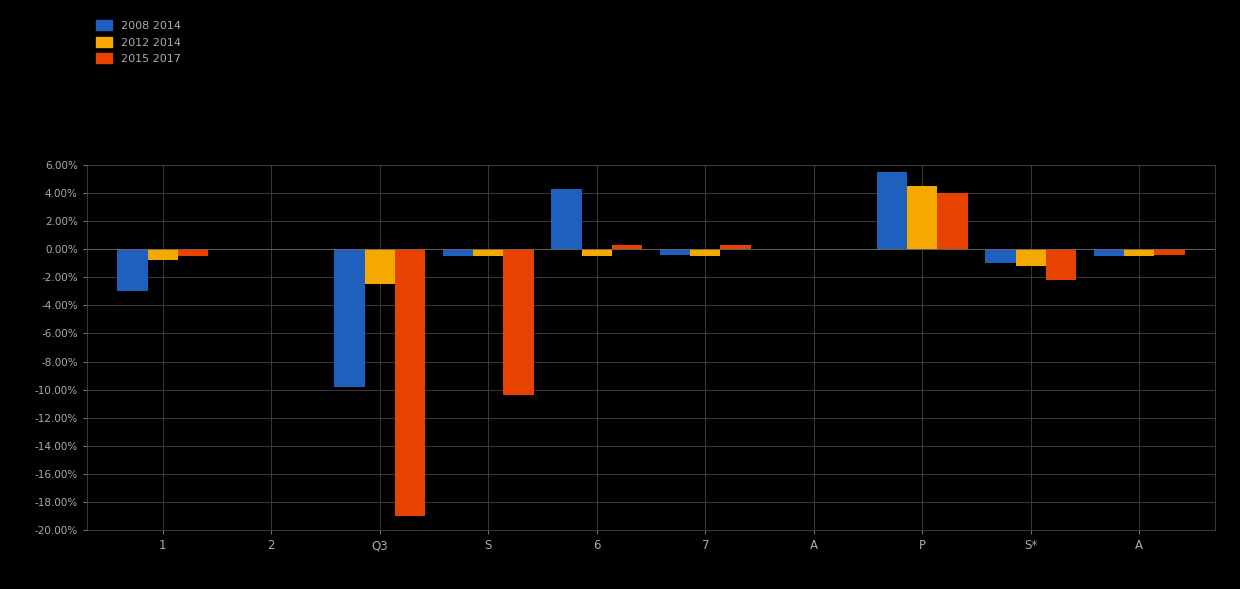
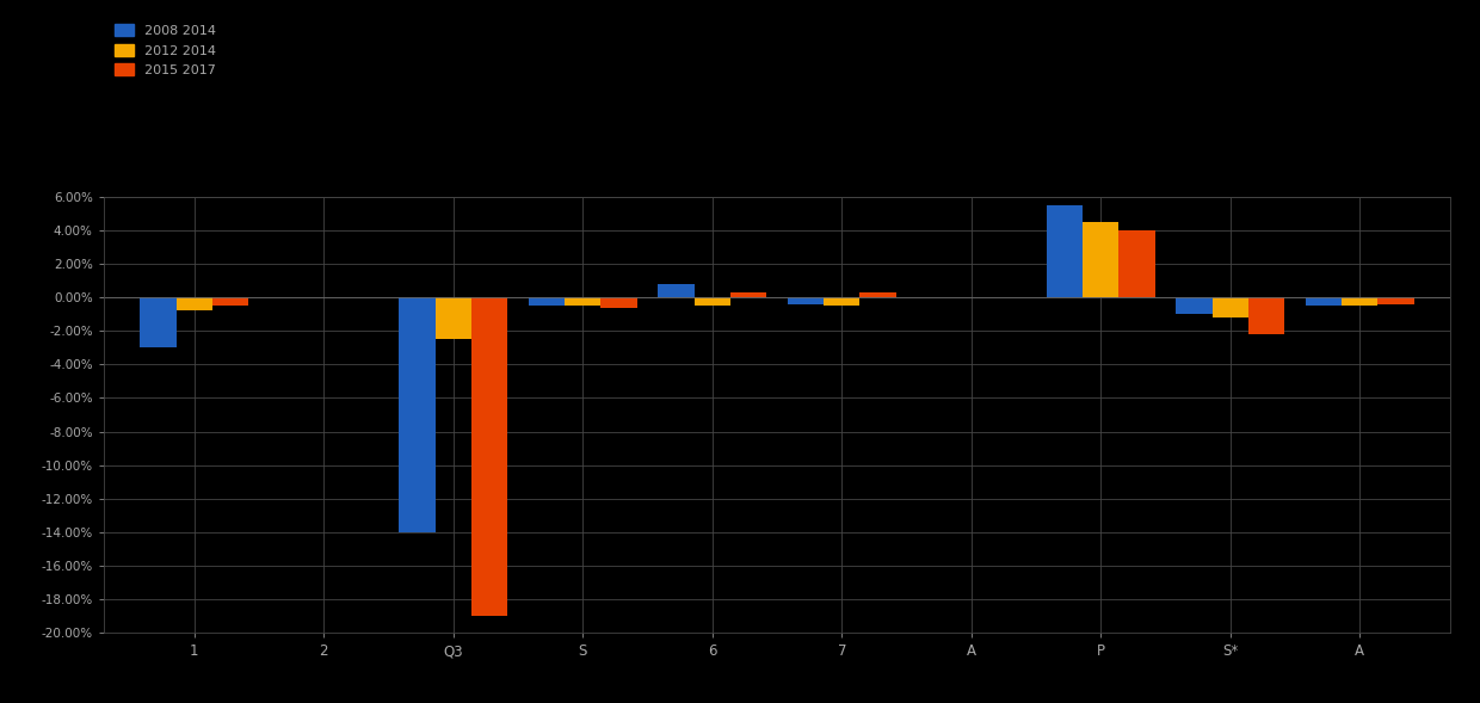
2008 2014/Q3: -9.8% -> -14.0%
2015 2017/S: -10.4% -> -0.6%
2008 2014/6: 4.3% -> 0.8%
